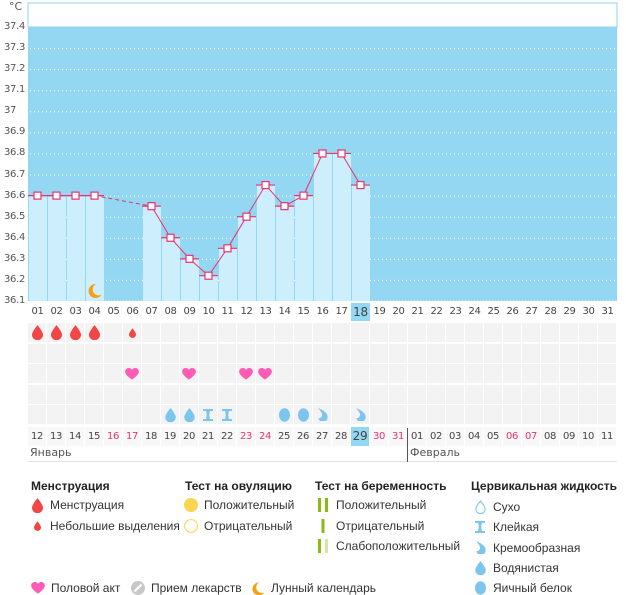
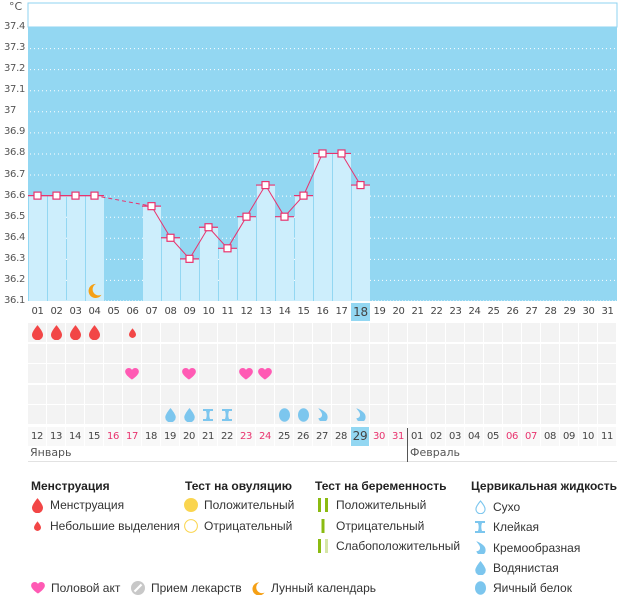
10: 36.22 -> 36.45
14: 36.55 -> 36.50
